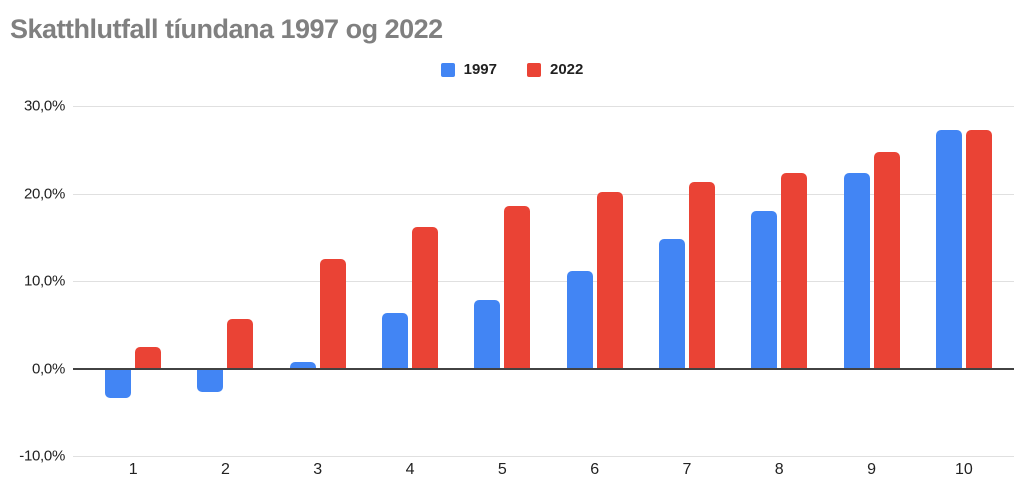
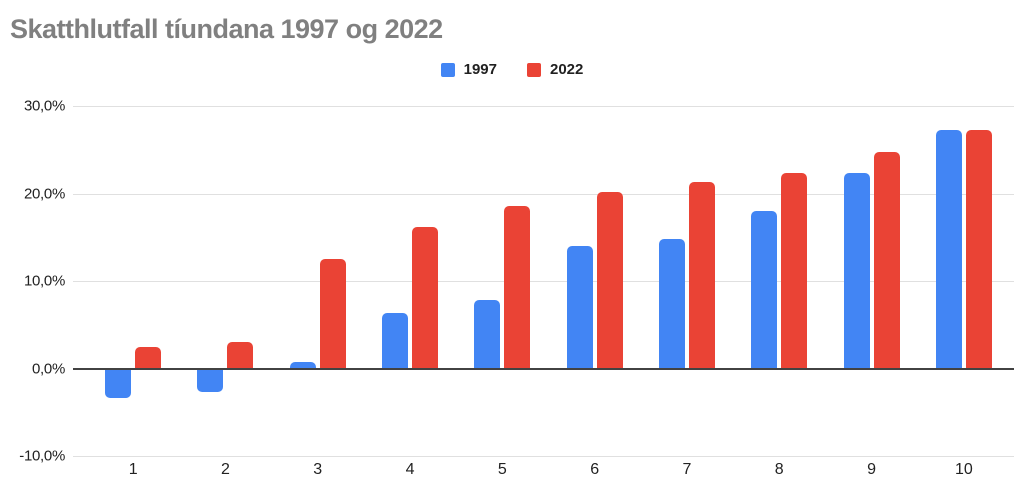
2022/2: 6% -> 3%
1997/6: 11% -> 14%
